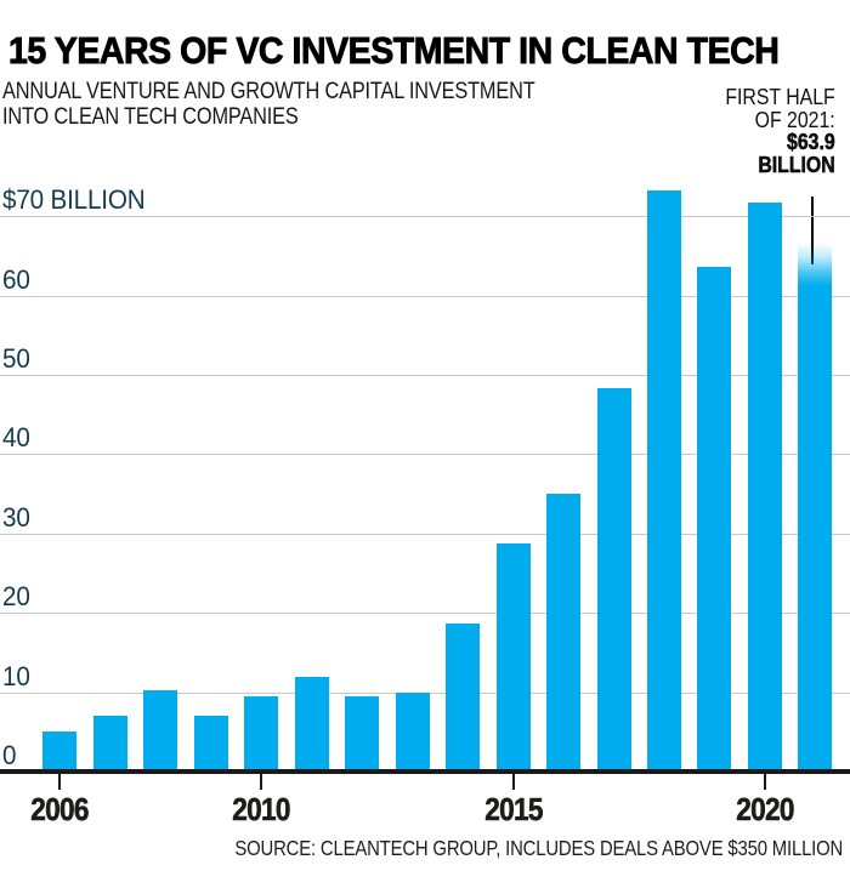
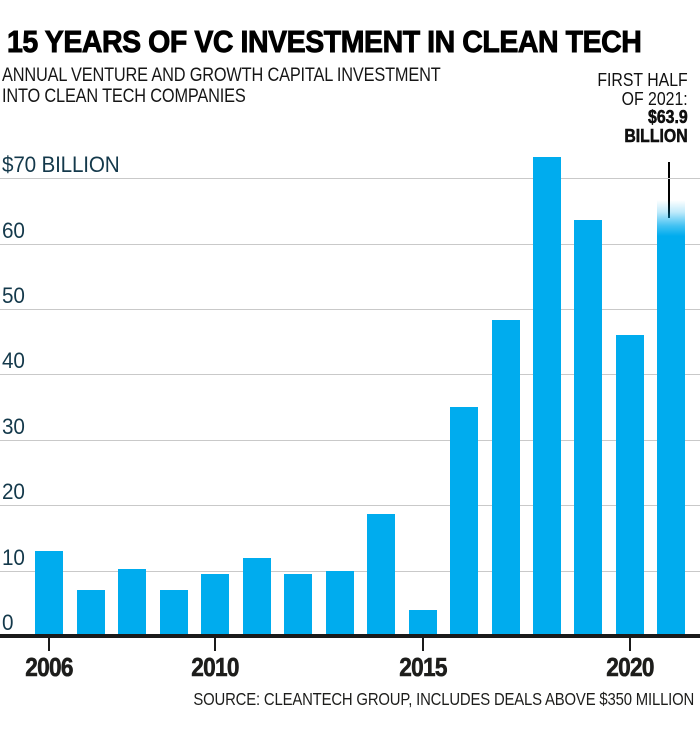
2006: 5 -> 13
2015: 29 -> 4
2020: 72 -> 46
